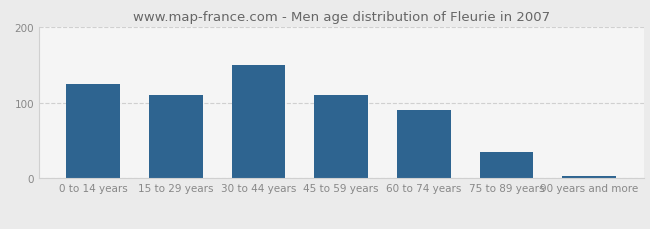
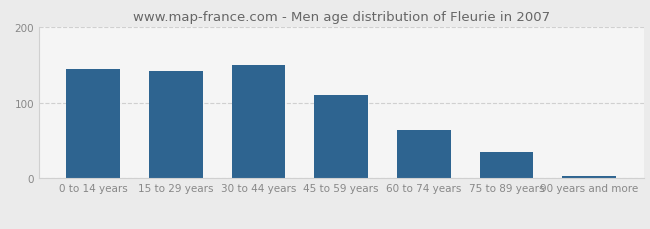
0 to 14 years: 125 -> 144
15 to 29 years: 110 -> 142
60 to 74 years: 90 -> 64
